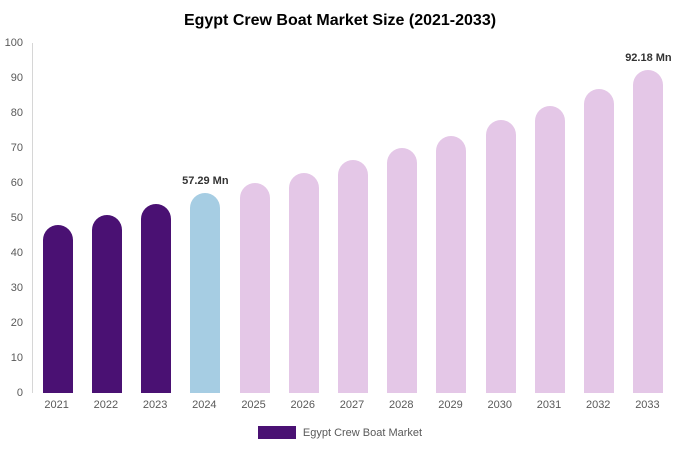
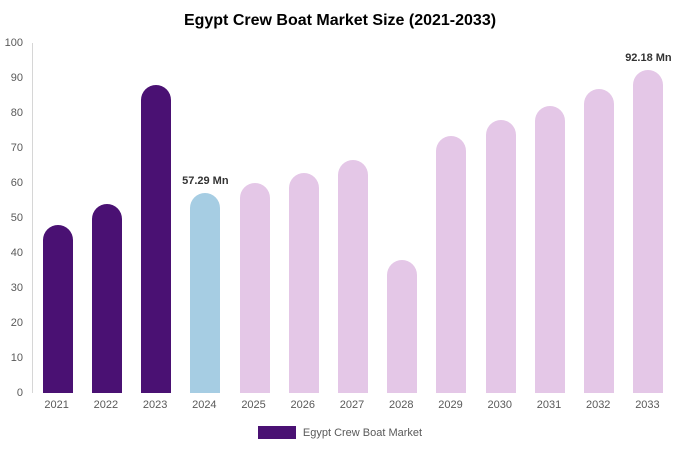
2022: 51 -> 54
2023: 54 -> 88
2028: 70 -> 38
